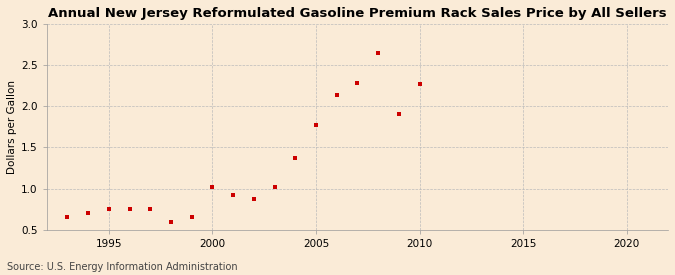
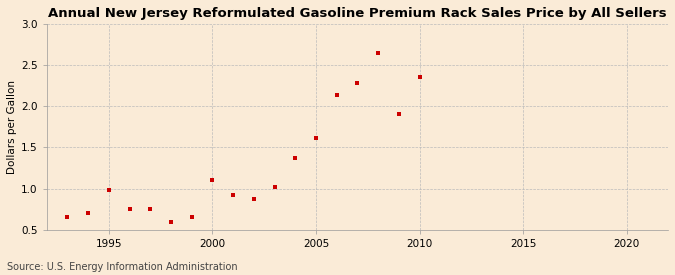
1995: 0.75 -> 0.98
2000: 1.02 -> 1.10
2005: 1.77 -> 1.62
2010: 2.27 -> 2.36
